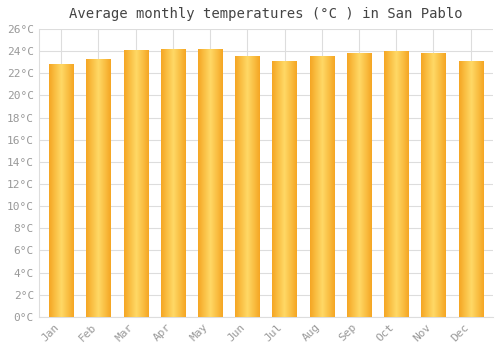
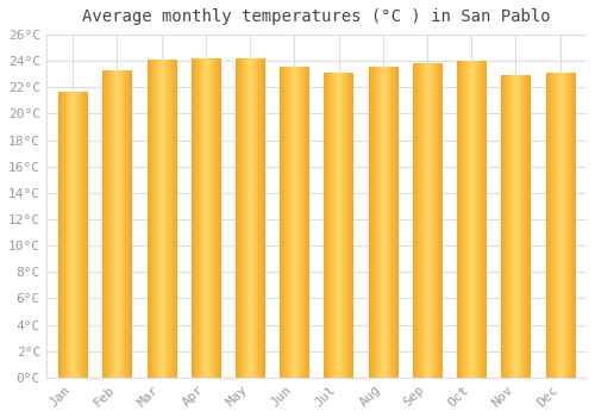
Jan: 22.8°C -> 21.6°C
Nov: 23.8°C -> 22.9°C
